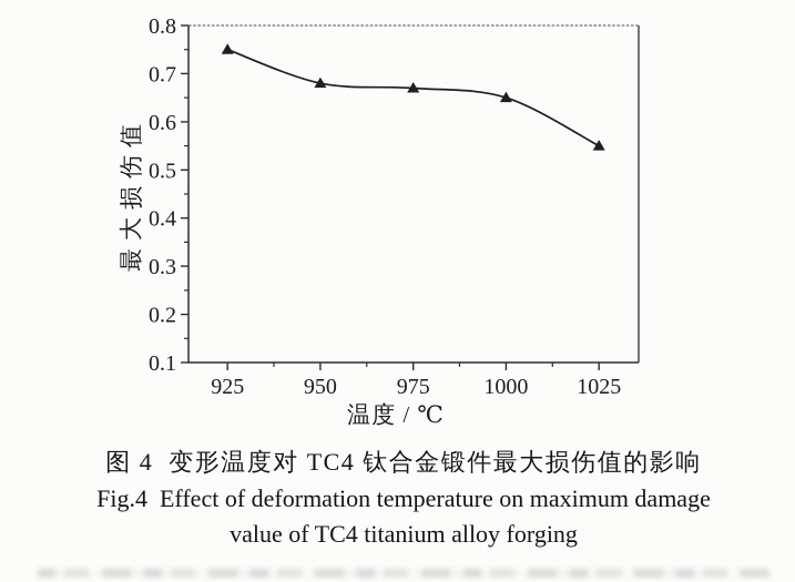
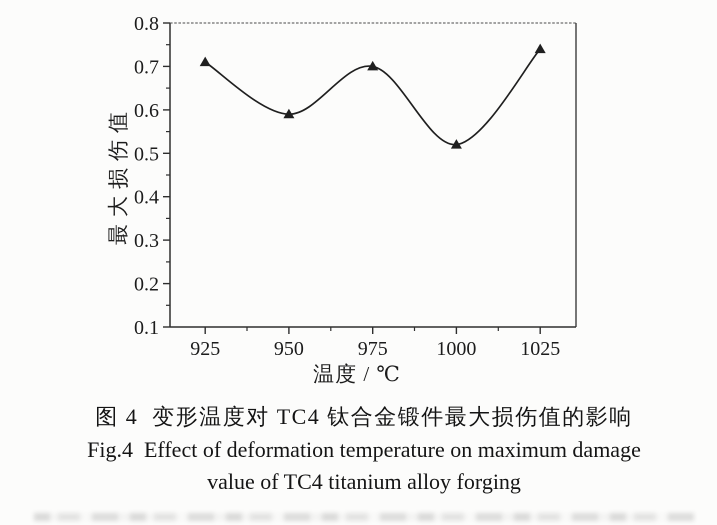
925: 0.75 -> 0.71
950: 0.68 -> 0.59
975: 0.67 -> 0.70
1000: 0.65 -> 0.52
1025: 0.55 -> 0.74
